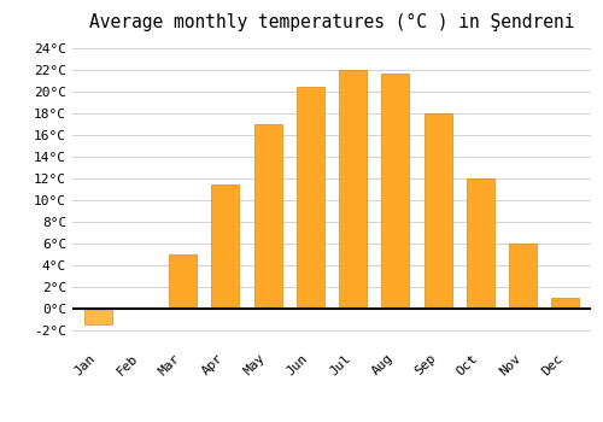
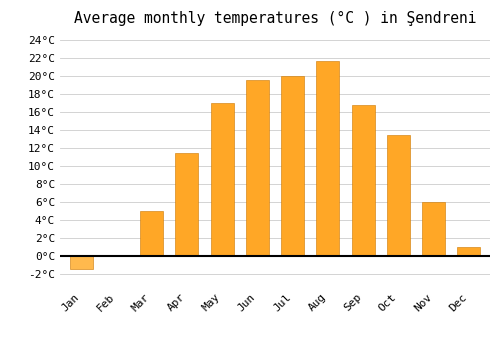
Jun: 20.5°C -> 19.6°C
Jul: 22.0°C -> 20.0°C
Sep: 18.0°C -> 16.8°C
Oct: 12.0°C -> 13.4°C
